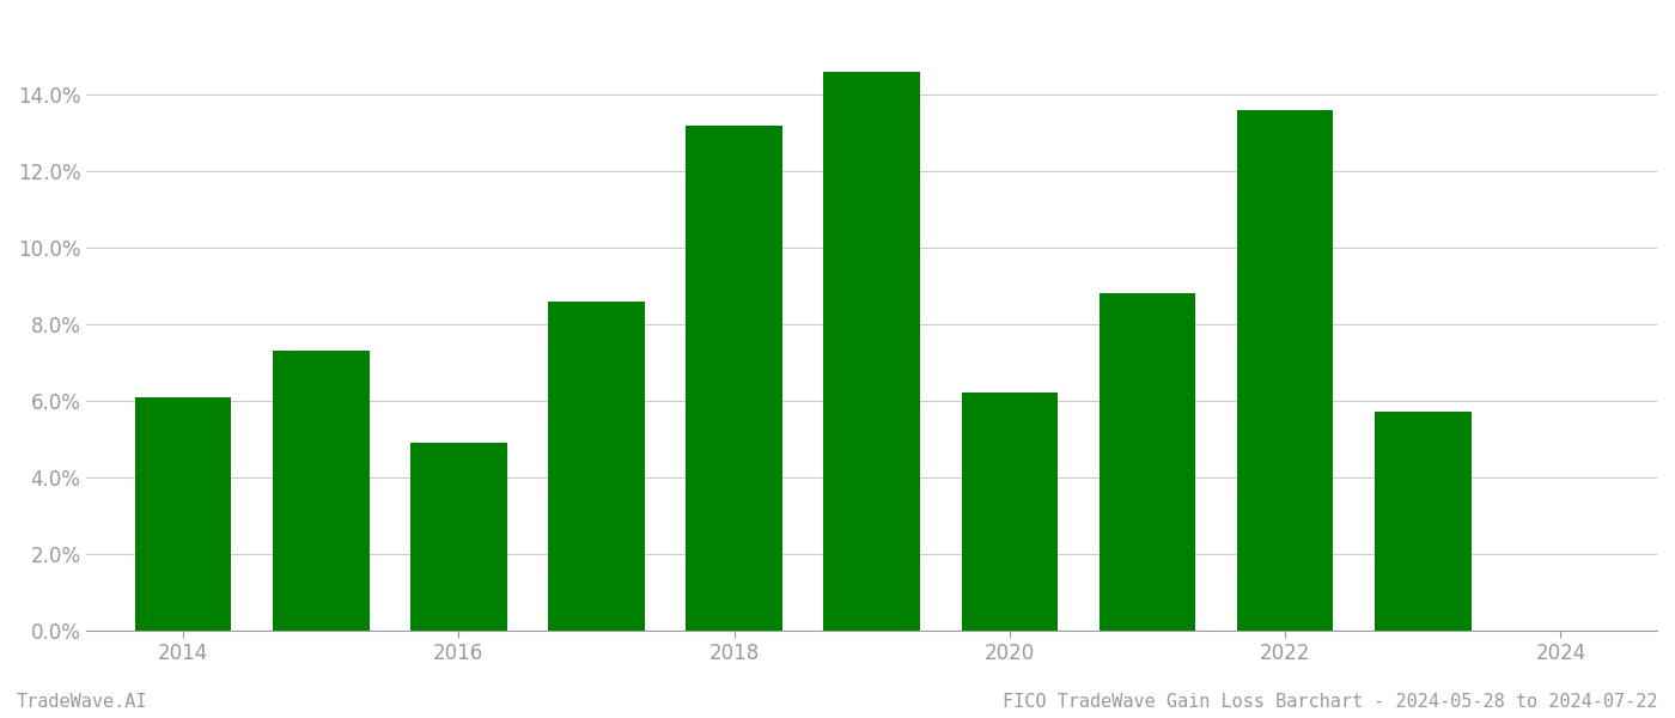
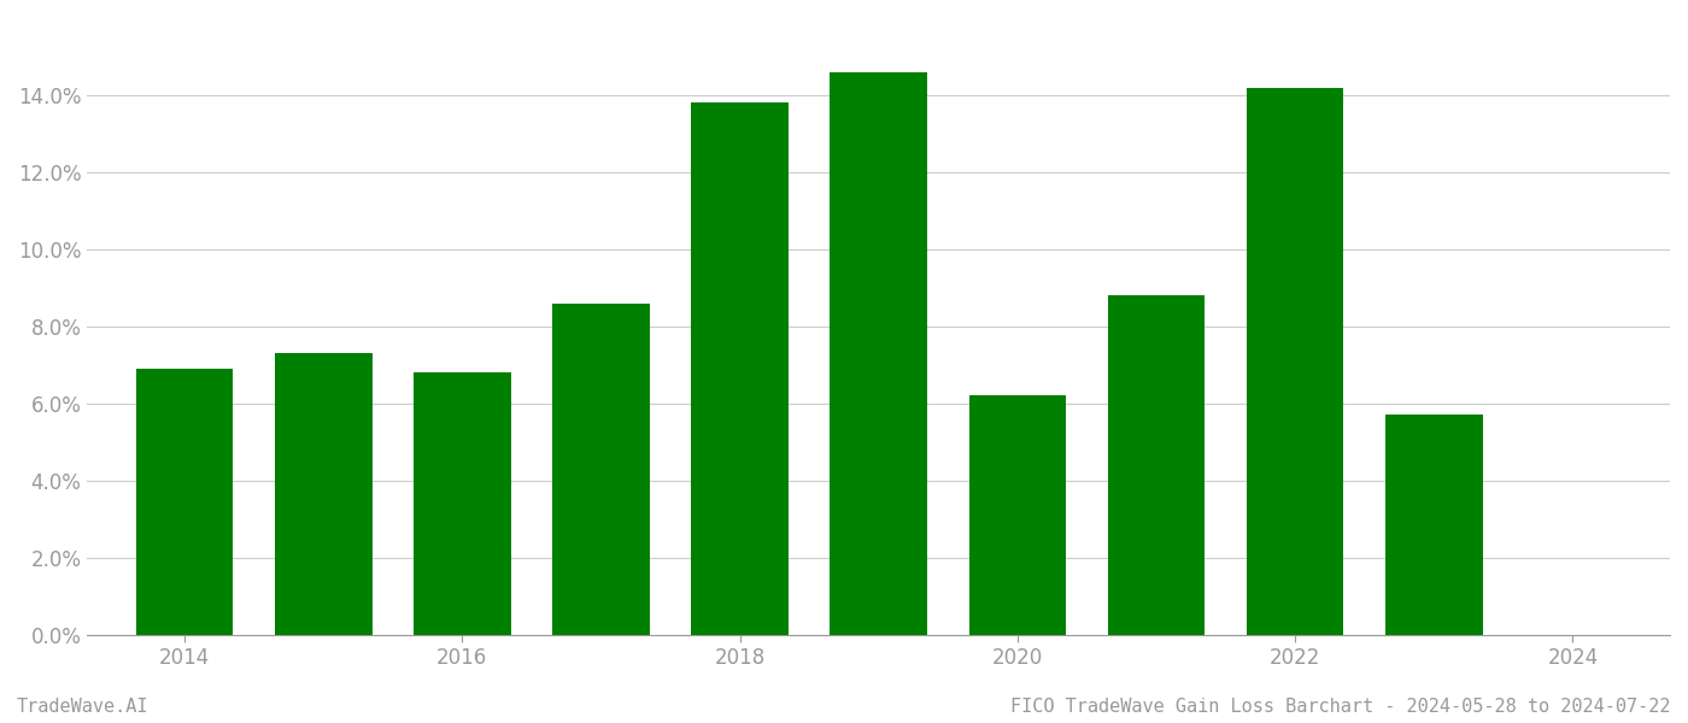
2014: 6.1% -> 6.9%
2016: 4.9% -> 6.8%
2018: 13.2% -> 13.8%
2022: 13.6% -> 14.2%
